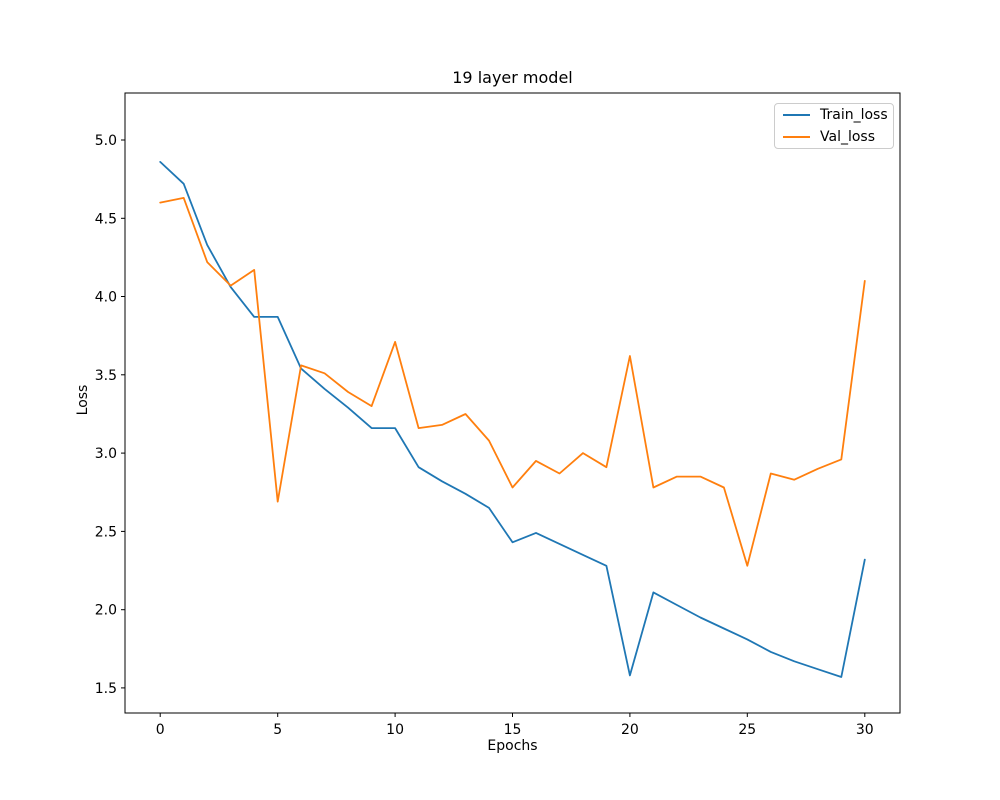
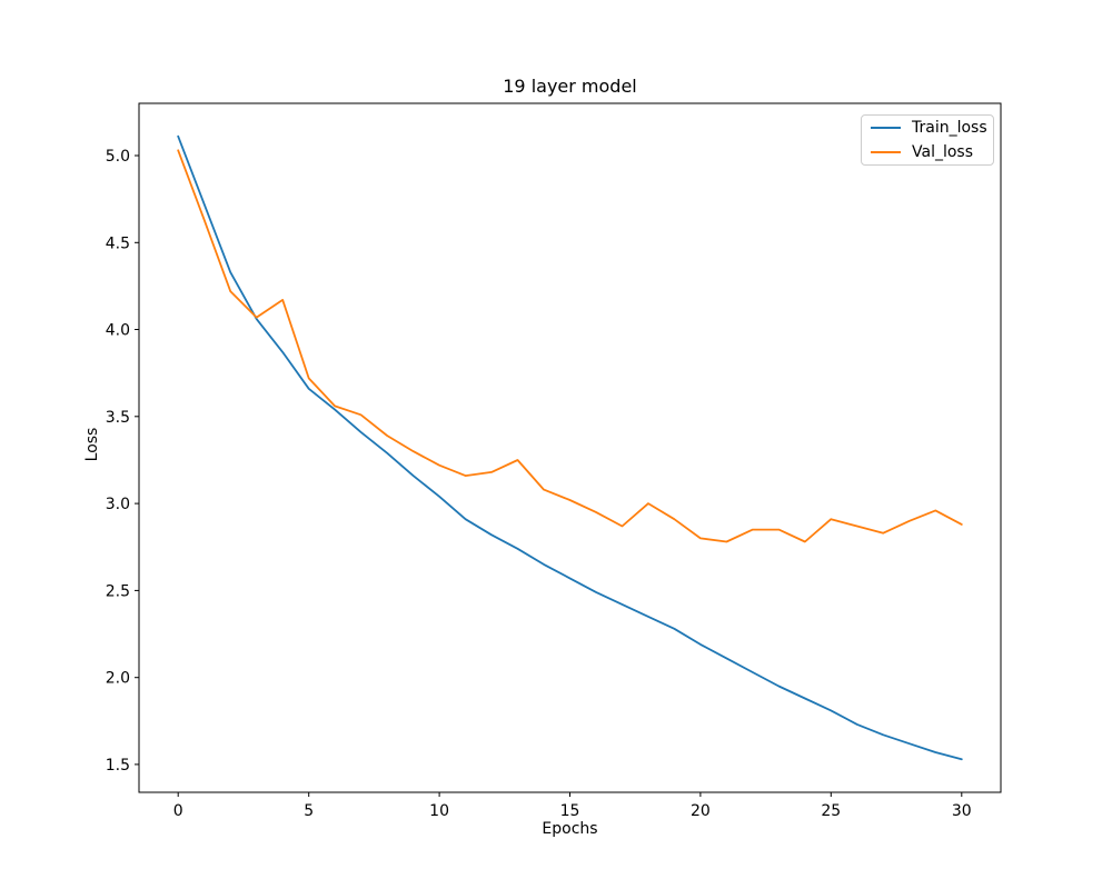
Train_loss/0: 4.86 -> 5.11
Val_loss/0: 4.60 -> 5.03
Train_loss/5: 3.87 -> 3.66
Val_loss/5: 2.69 -> 3.72
Train_loss/10: 3.16 -> 3.04
Val_loss/10: 3.71 -> 3.22
Train_loss/15: 2.43 -> 2.57
Val_loss/15: 2.78 -> 3.02
Train_loss/20: 1.58 -> 2.19
Val_loss/20: 3.62 -> 2.80
Val_loss/25: 2.28 -> 2.91
Train_loss/30: 2.32 -> 1.53
Val_loss/30: 4.10 -> 2.88
